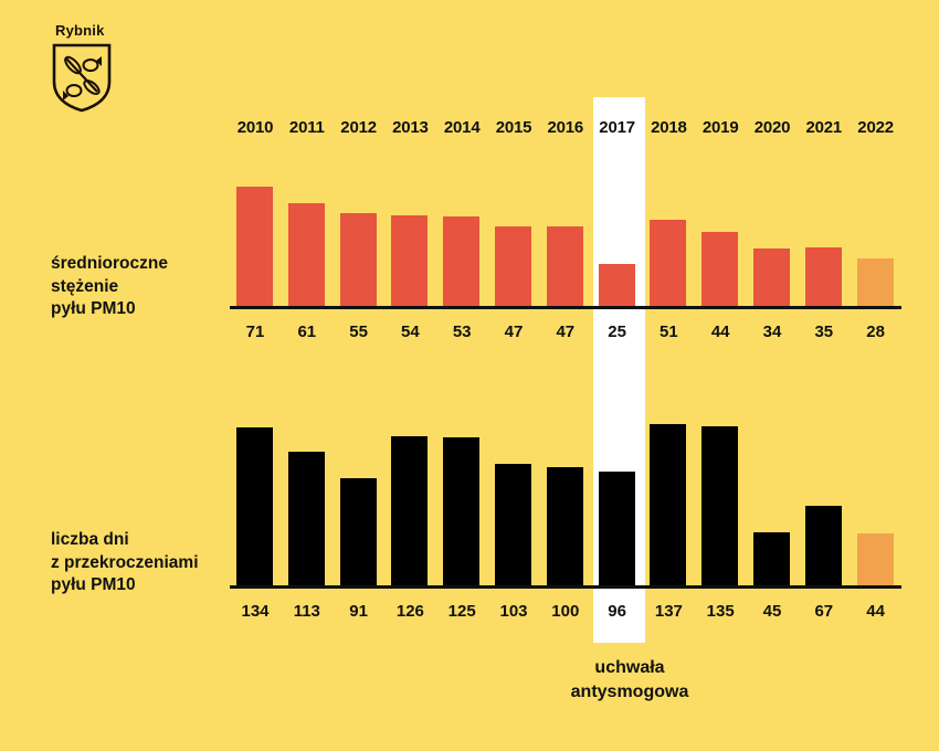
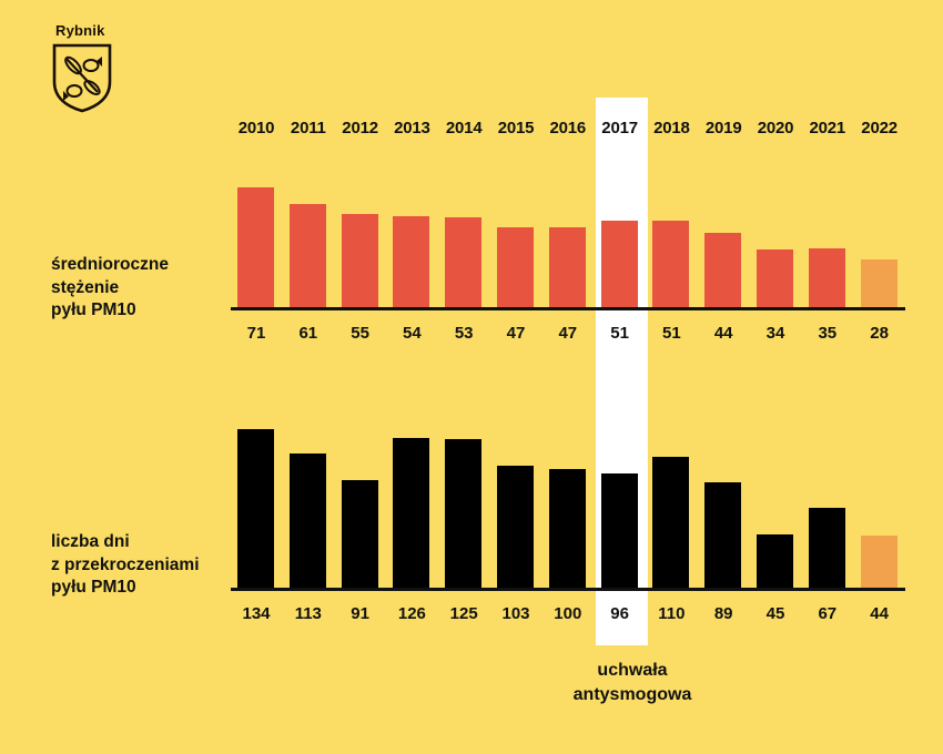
średnioroczne stężenie pyłu PM10/2017: 25 -> 51
liczba dni z przekroczeniami pyłu PM10/2018: 137 -> 110
liczba dni z przekroczeniami pyłu PM10/2019: 135 -> 89
